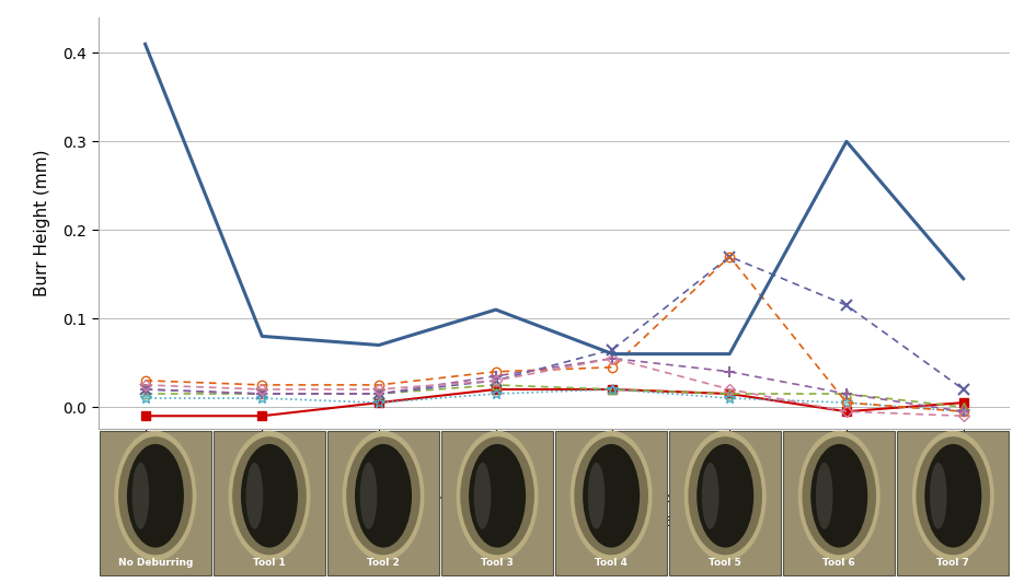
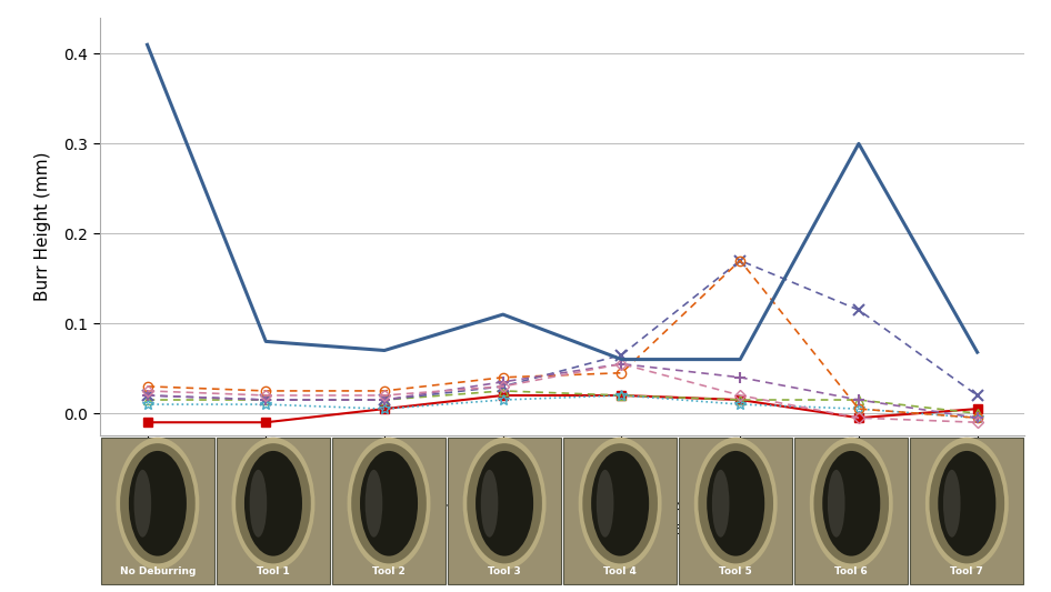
No deburring/8: 0.145 -> 0.068
